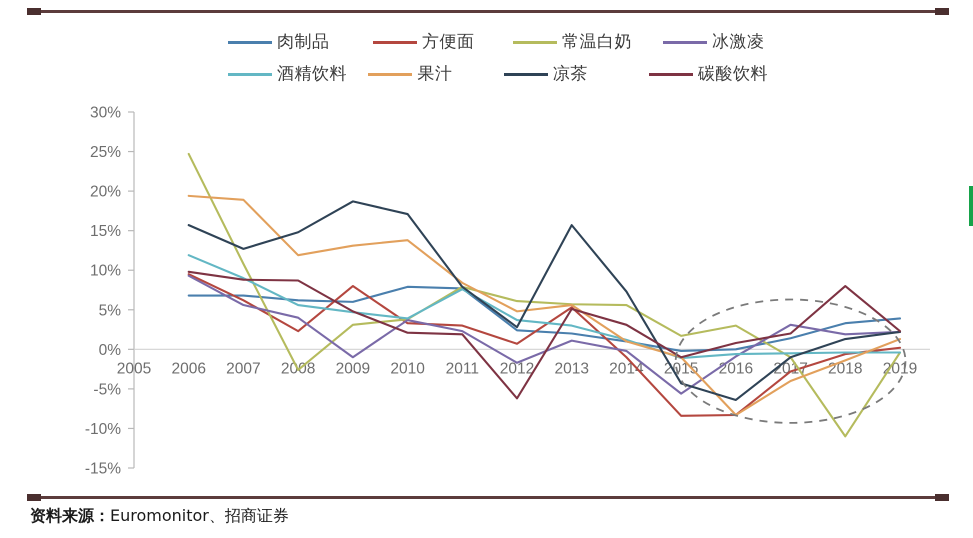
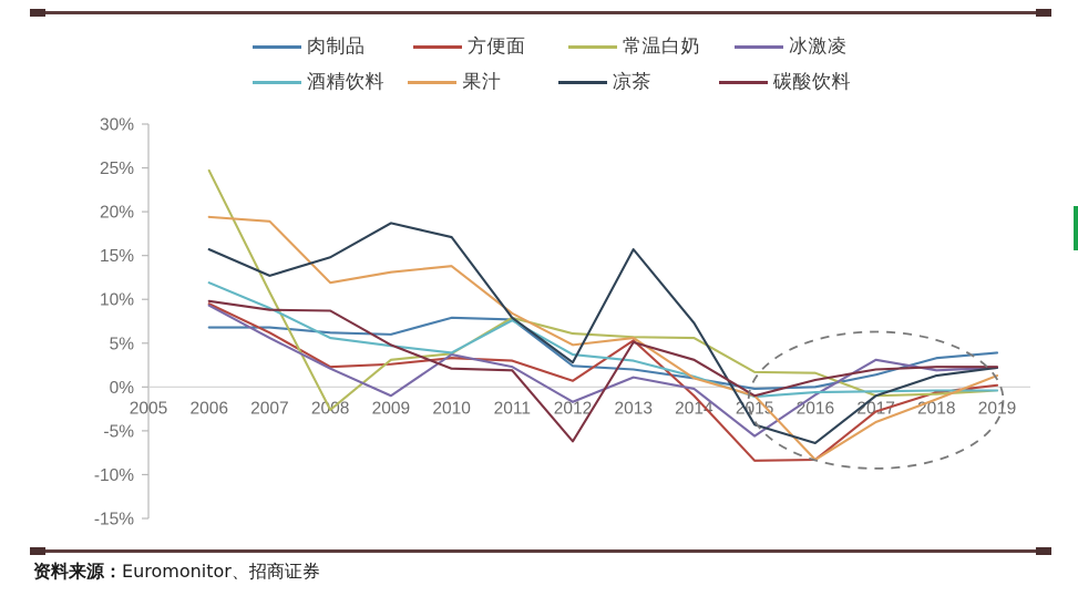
冰激凌/2008: 4% -> 2%
方便面/2009: 8% -> 3%
常温白奶/2016: 3% -> 2%
常温白奶/2018: -11% -> -1%
碳酸饮料/2018: 8% -> 2%
